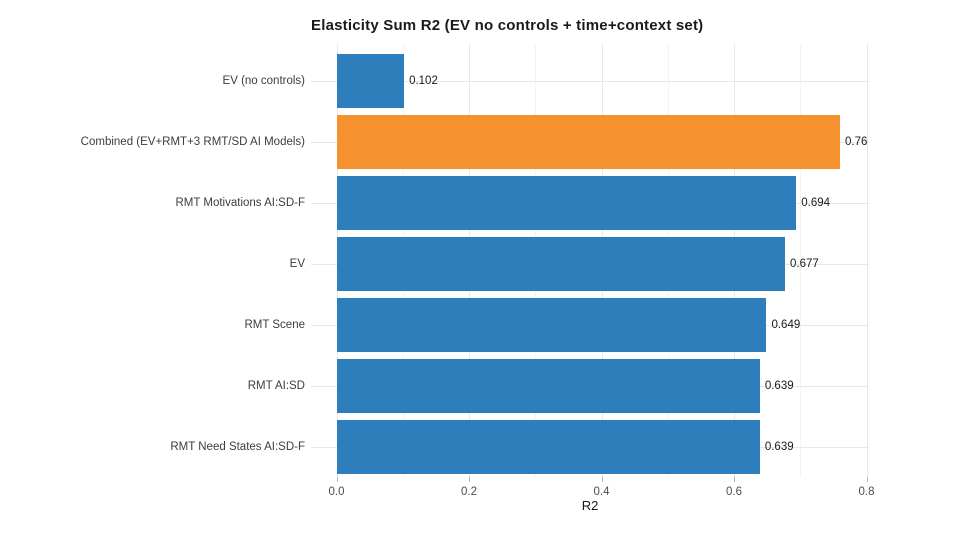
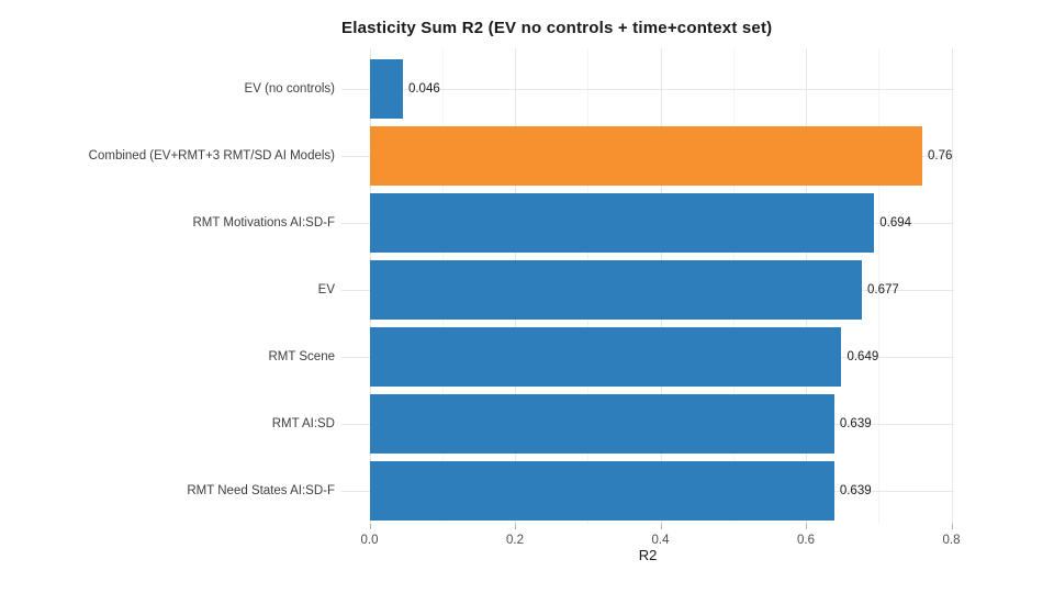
EV (no controls): 0.102 -> 0.046
